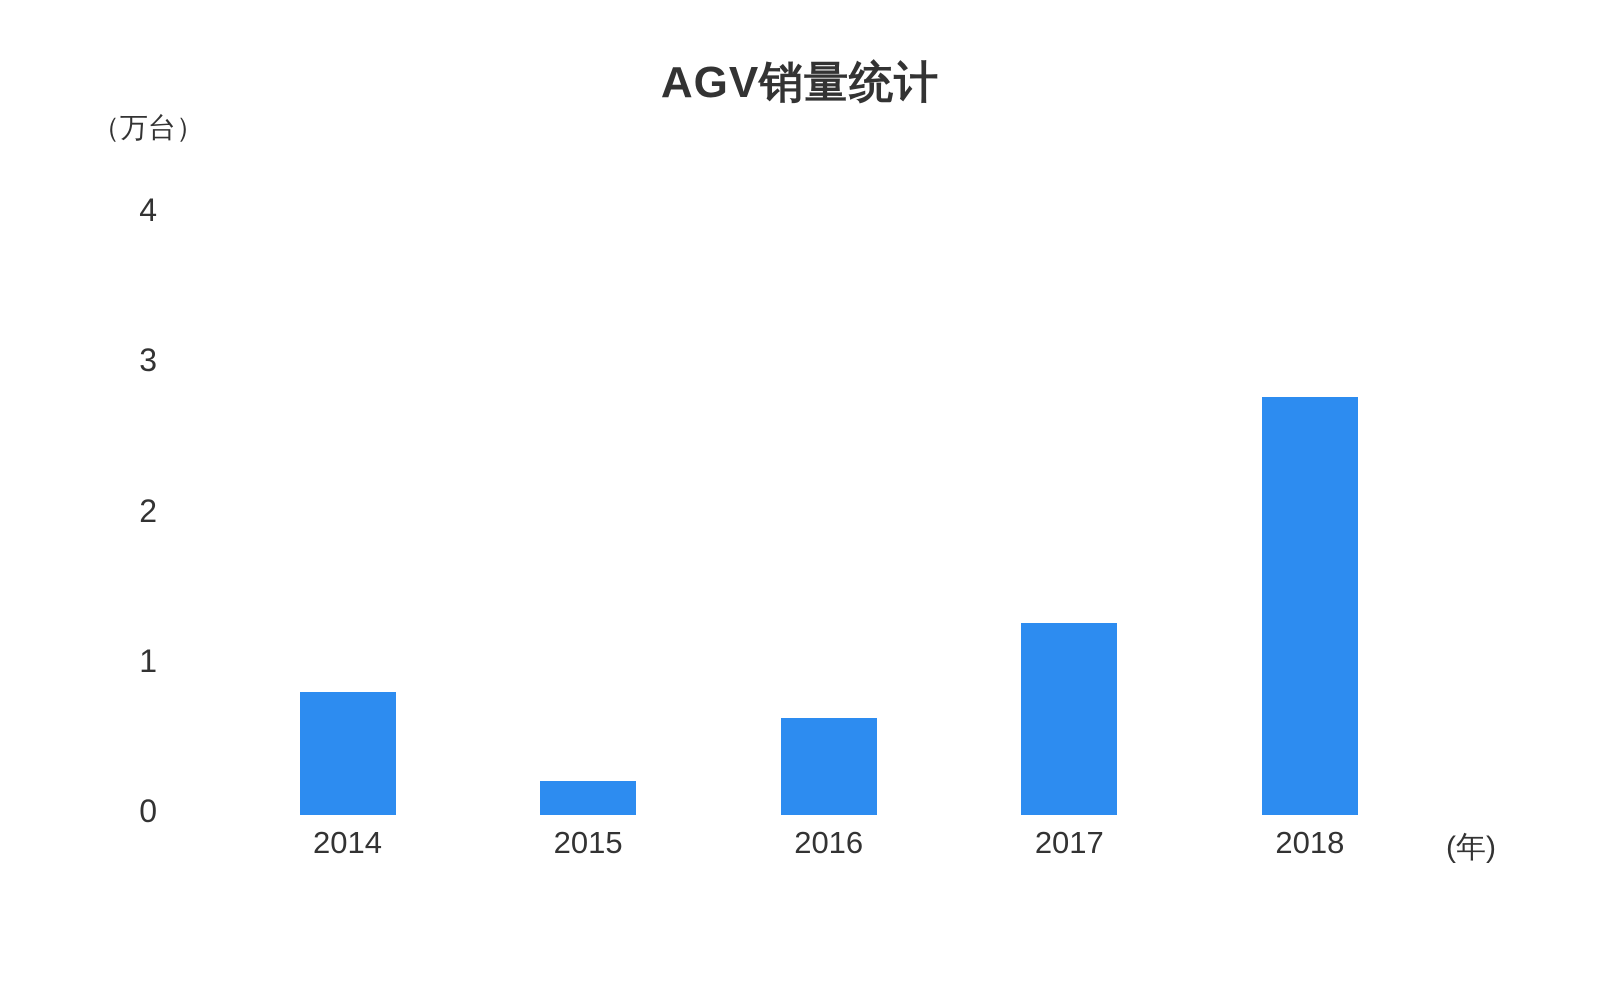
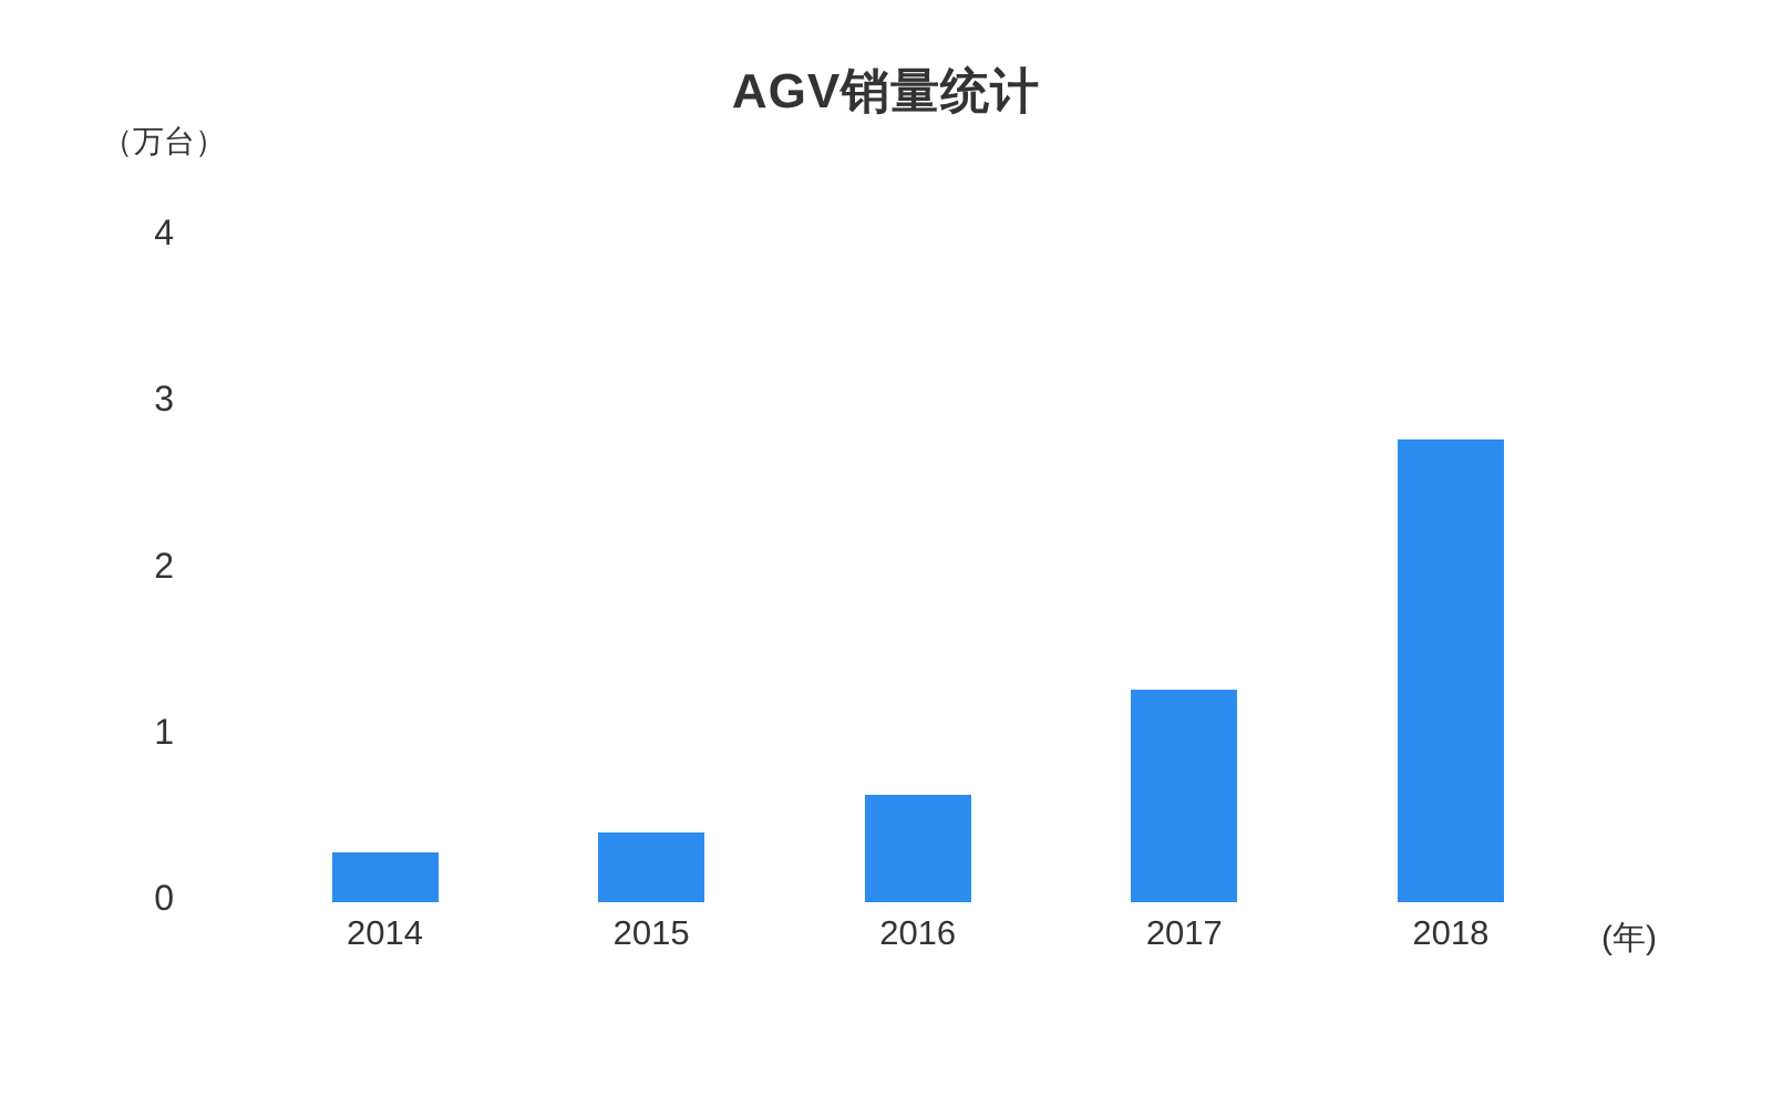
2014: 0.82 -> 0.30
2015: 0.23 -> 0.42
